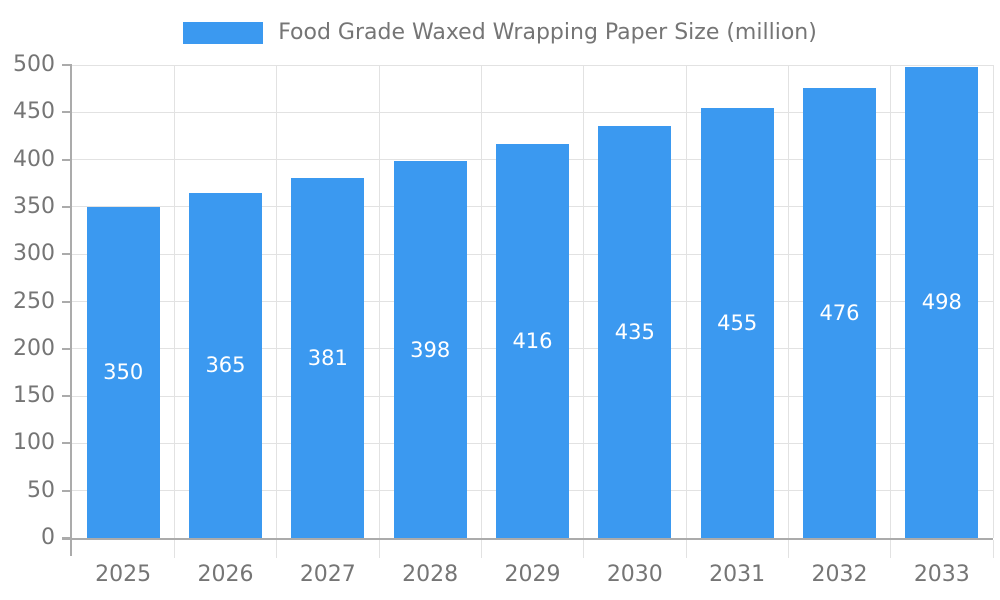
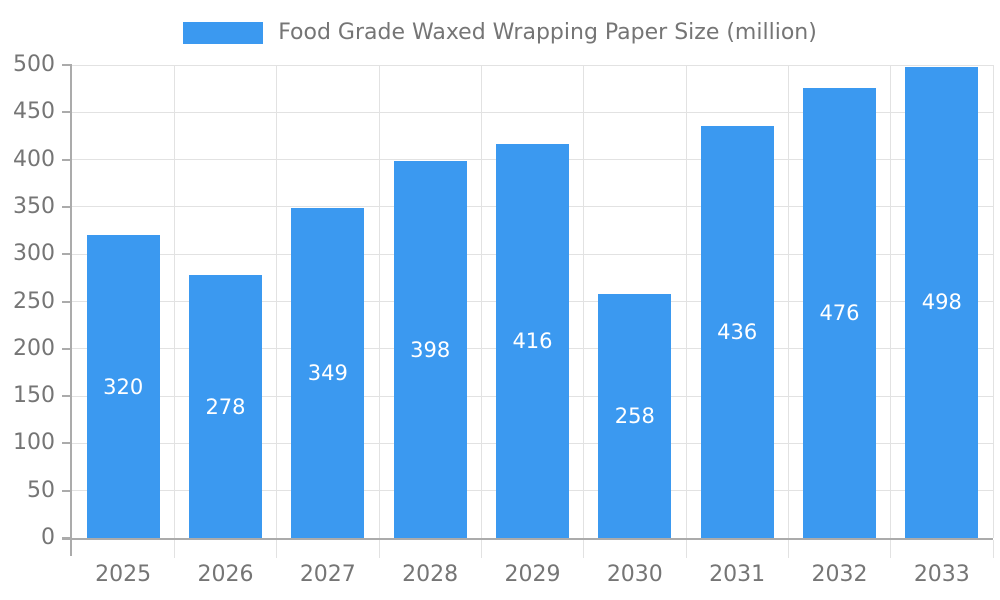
2025: 350 -> 320
2026: 365 -> 278
2027: 381 -> 349
2030: 435 -> 258
2031: 455 -> 436
